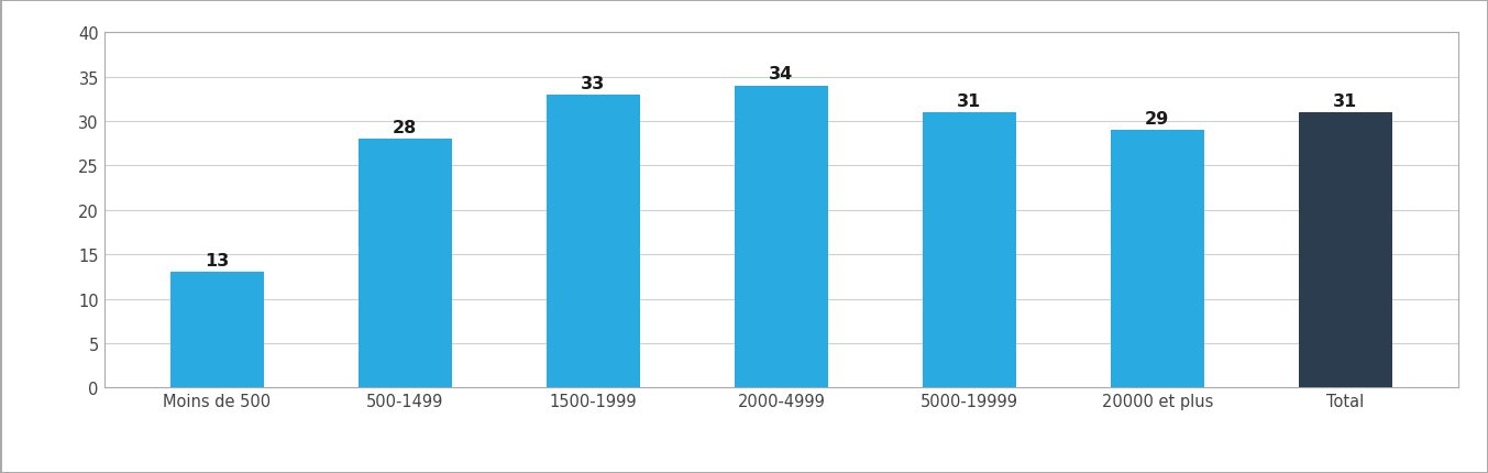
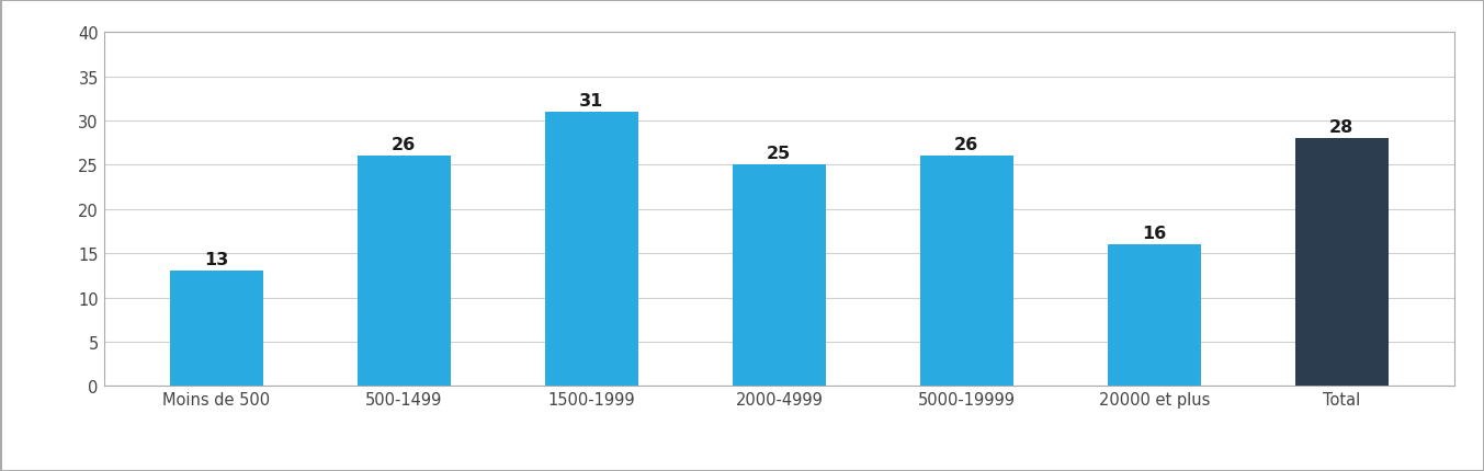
500-1499: 28 -> 26
1500-1999: 33 -> 31
2000-4999: 34 -> 25
5000-19999: 31 -> 26
20000 et plus: 29 -> 16
Total: 31 -> 28
